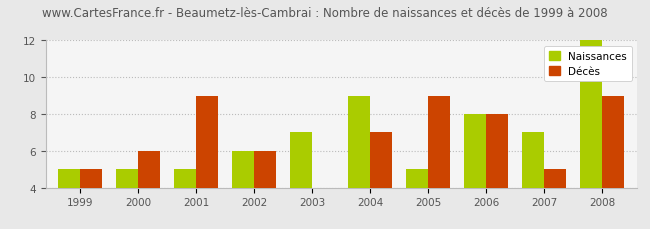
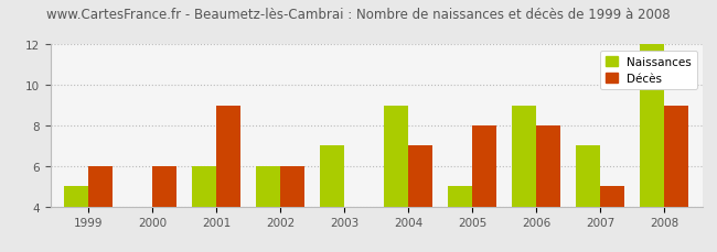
Décès/1999: 5 -> 6
Naissances/2000: 5 -> 4
Naissances/2001: 5 -> 6
Décès/2005: 9 -> 8
Naissances/2006: 8 -> 9
